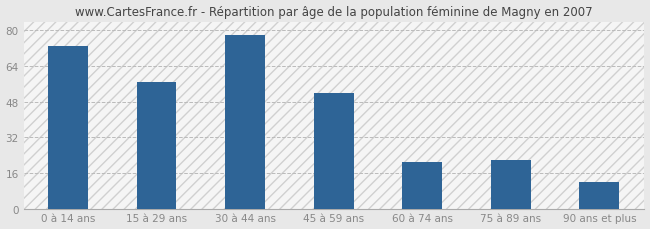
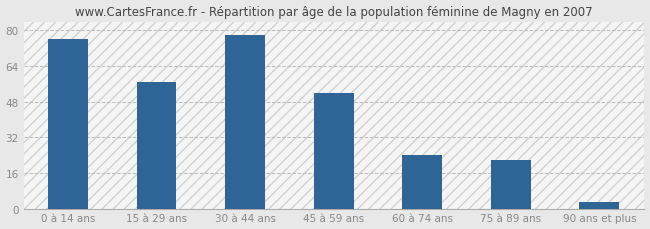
0 à 14 ans: 73 -> 76
60 à 74 ans: 21 -> 24
90 ans et plus: 12 -> 3
